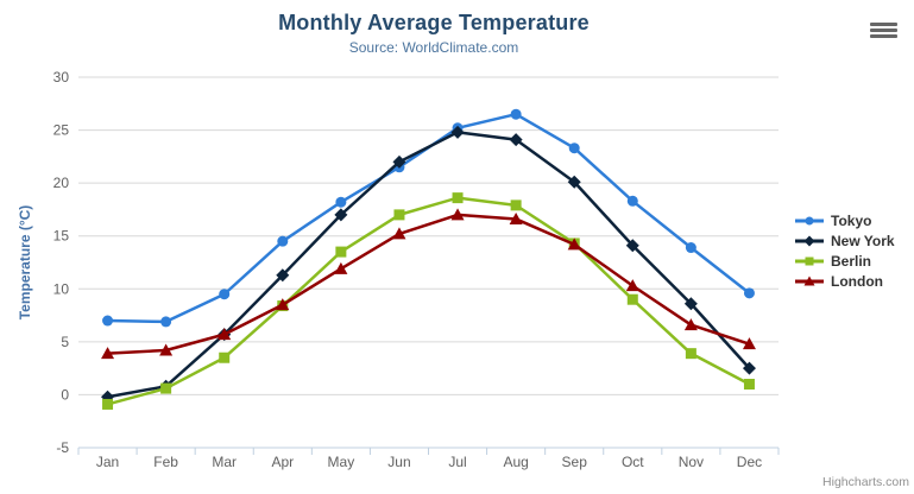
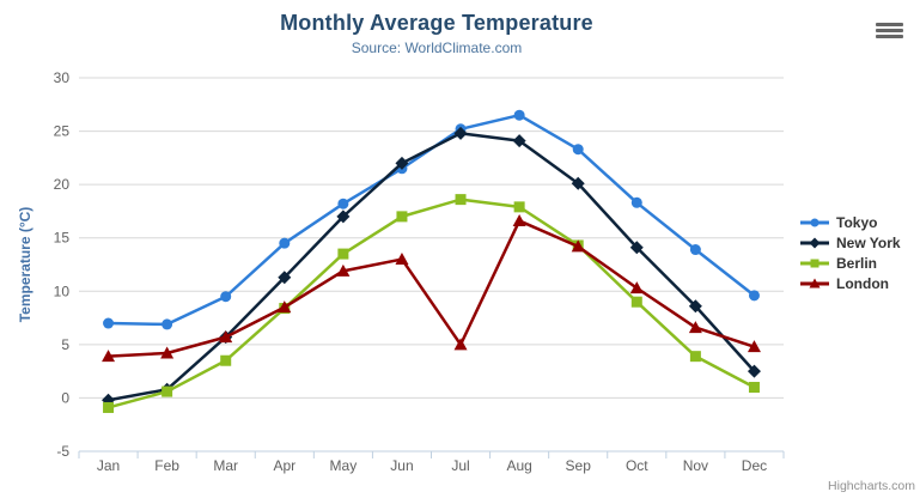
London/Jun: 15 -> 13
London/Jul: 17 -> 5
